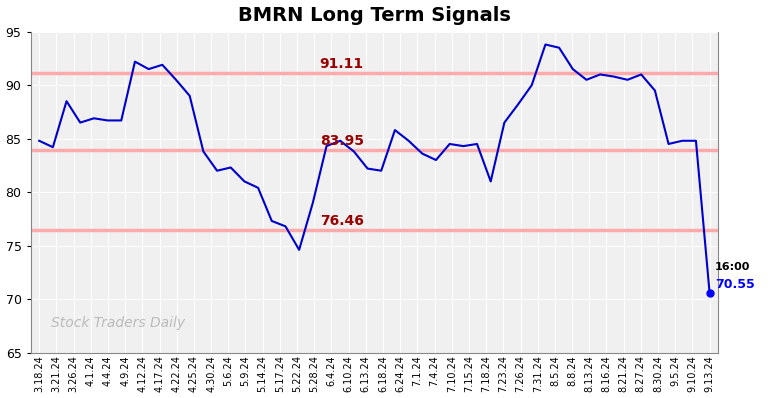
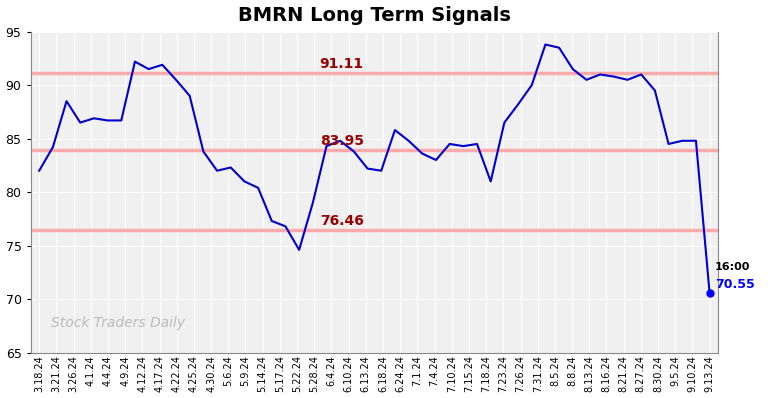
3.18.24: 84.8 -> 82.0
